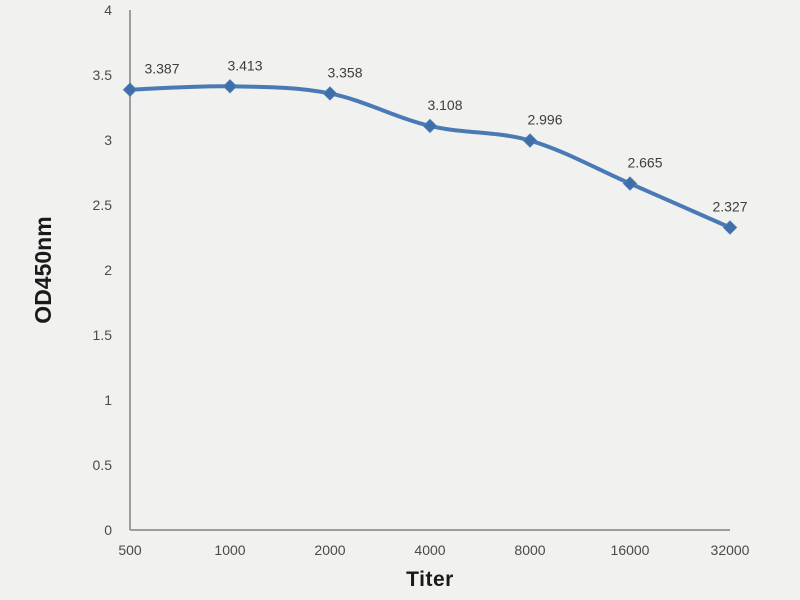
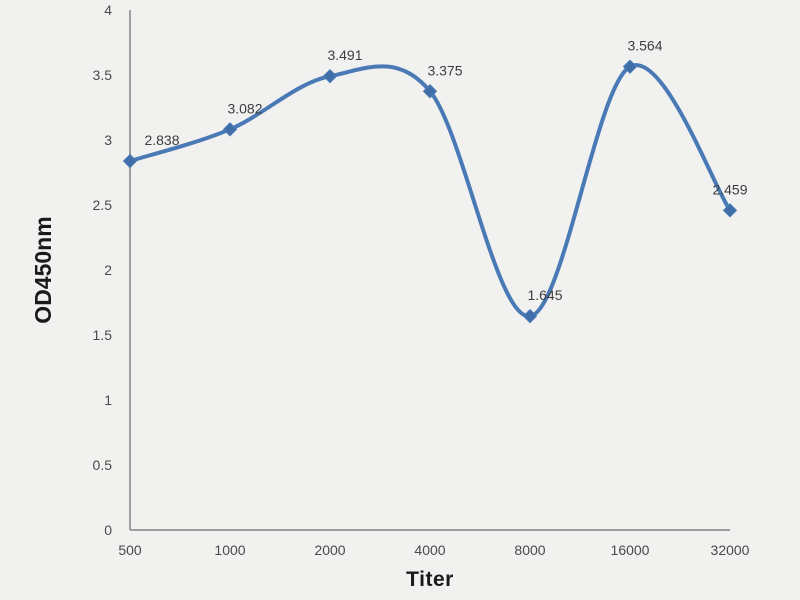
500: 3.387 -> 2.838
1000: 3.413 -> 3.082
2000: 3.358 -> 3.491
4000: 3.108 -> 3.375
8000: 2.996 -> 1.645
16000: 2.665 -> 3.564
32000: 2.327 -> 2.459
